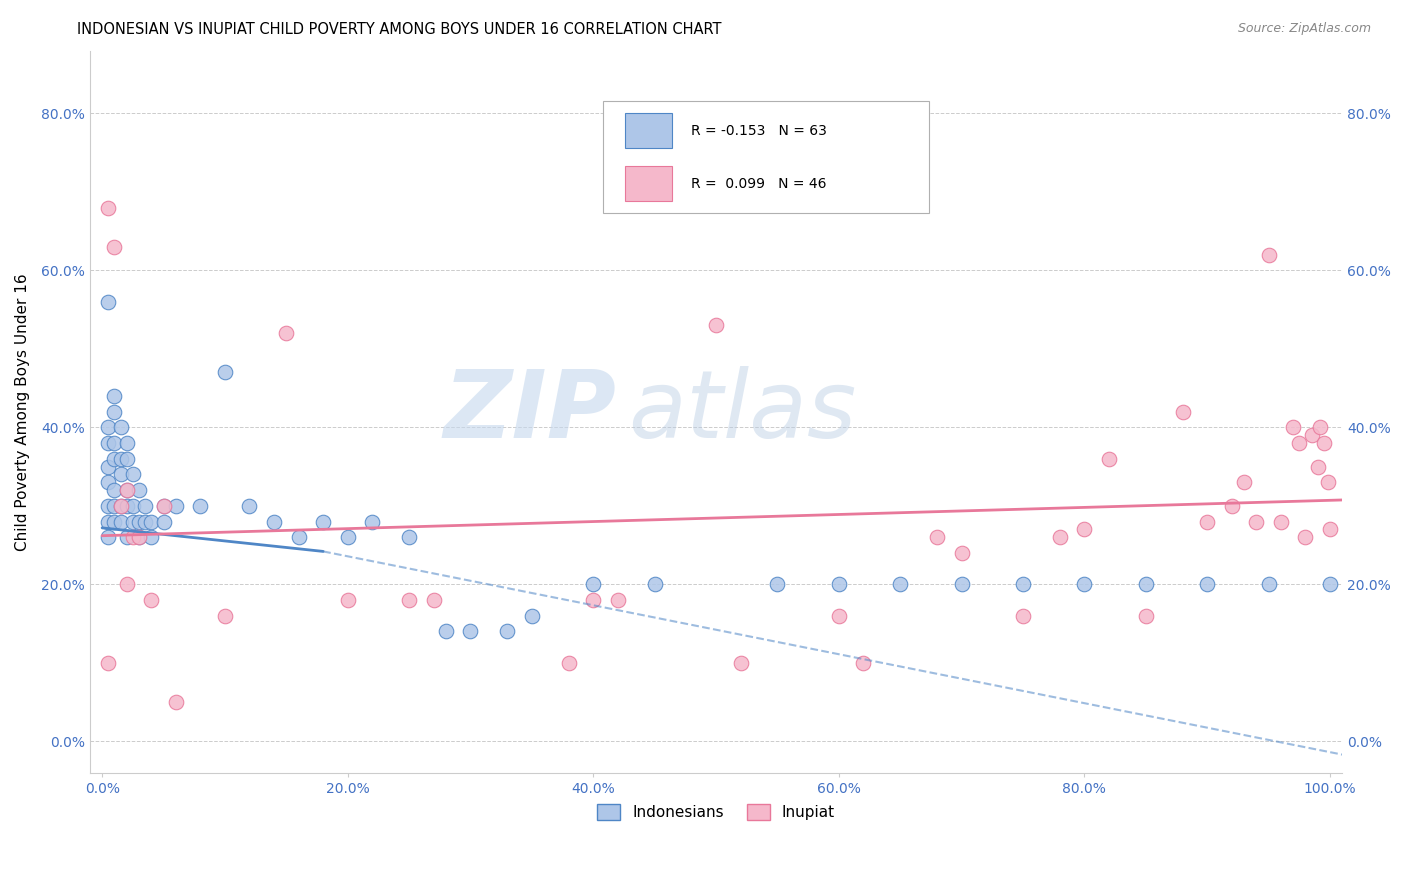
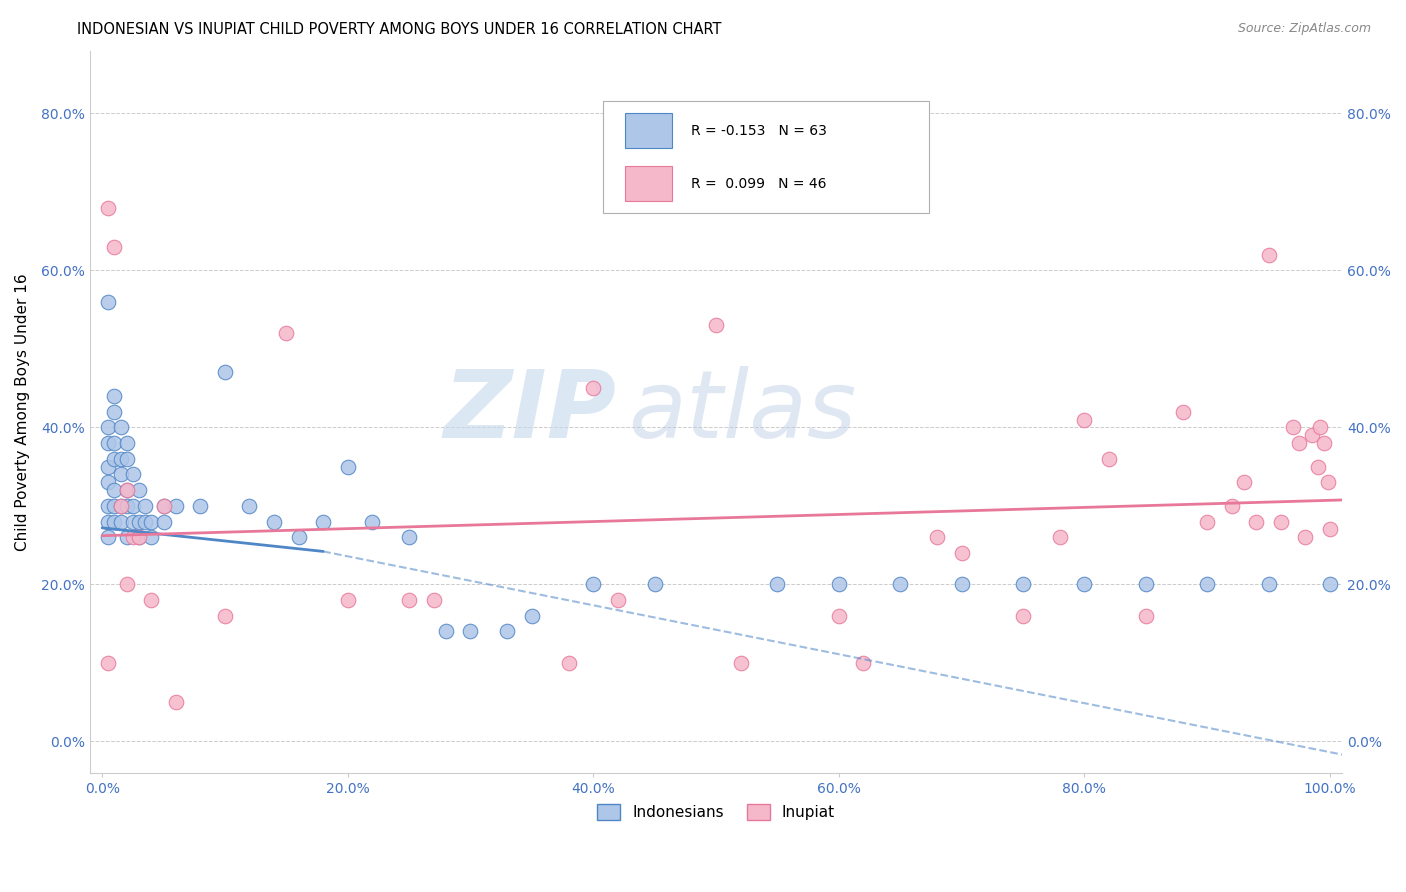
Indonesians/20.0%: 26% -> 35%
Inupiat/40.0%: 18% -> 45%
Inupiat/80.0%: 27% -> 41%
